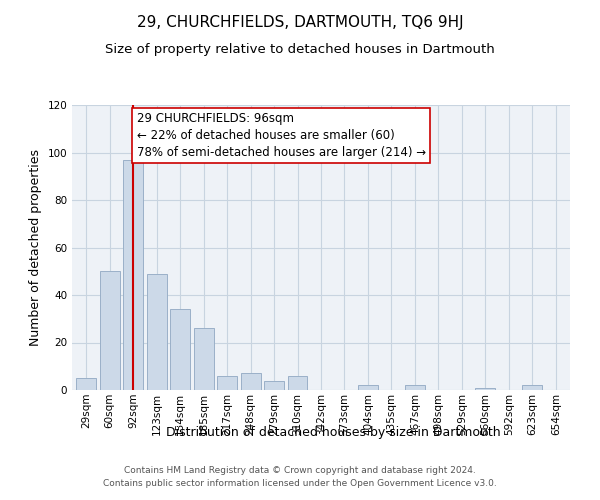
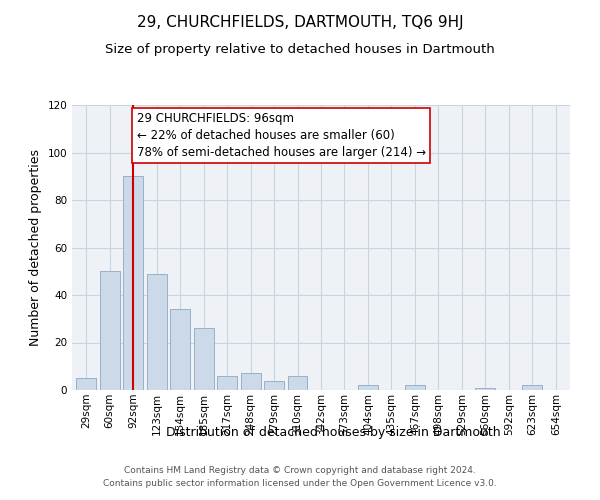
92sqm: 97 -> 90
